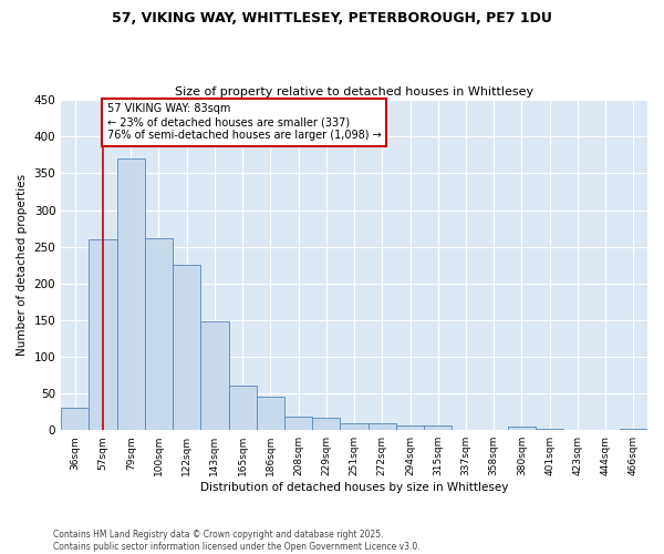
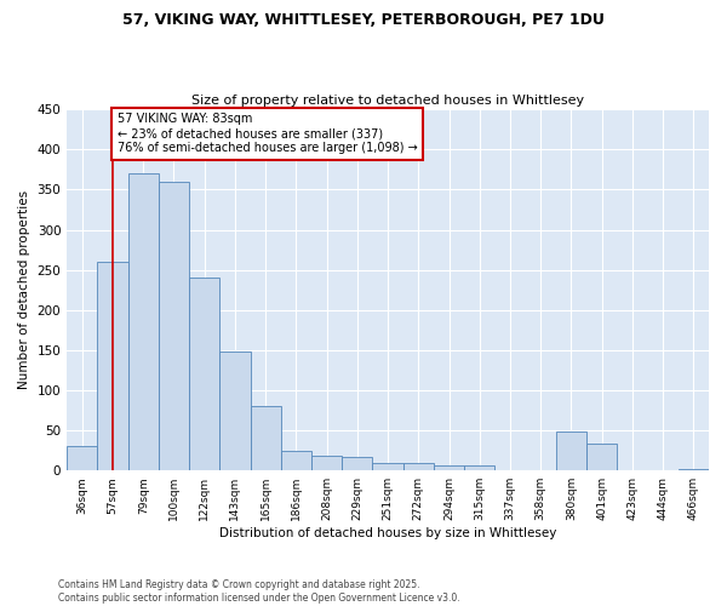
100sqm: 262 -> 360
122sqm: 226 -> 240
165sqm: 60 -> 80
186sqm: 45 -> 24
380sqm: 5 -> 48
401sqm: 2 -> 34
